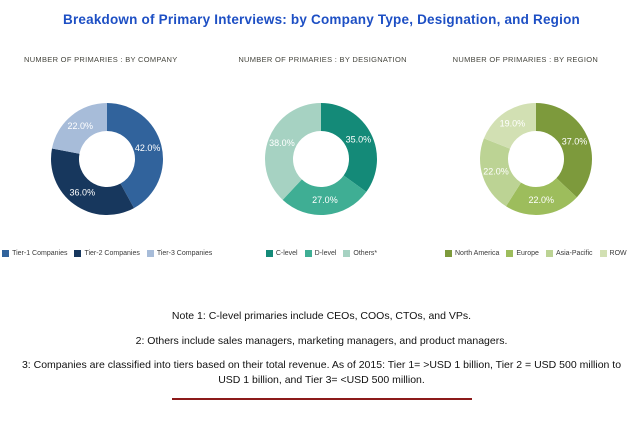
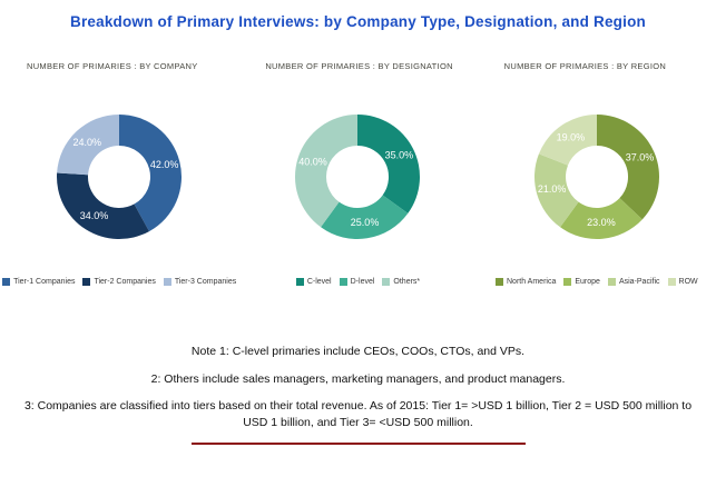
NUMBER OF PRIMARIES : BY COMPANY/Tier-2 Companies: 36.0% -> 34.0%
NUMBER OF PRIMARIES : BY COMPANY/Tier-3 Companies: 22.0% -> 24.0%
NUMBER OF PRIMARIES : BY DESIGNATION/D-level: 27.0% -> 25.0%
NUMBER OF PRIMARIES : BY DESIGNATION/Others*: 38.0% -> 40.0%
NUMBER OF PRIMARIES : BY REGION/Europe: 22.0% -> 23.0%
NUMBER OF PRIMARIES : BY REGION/Asia-Pacific: 22.0% -> 21.0%
